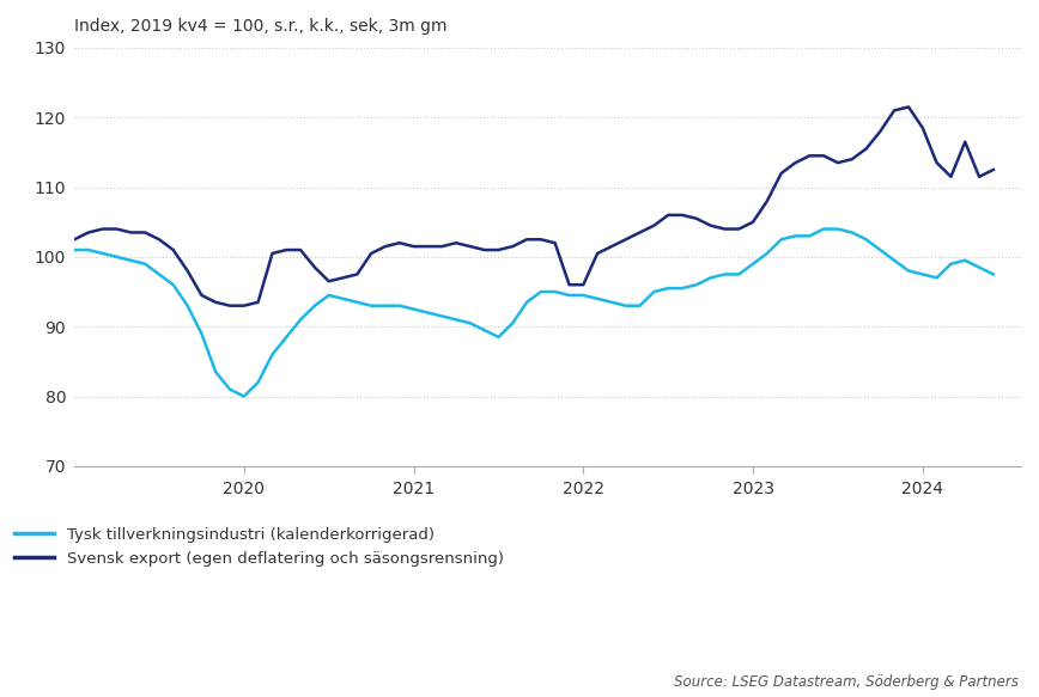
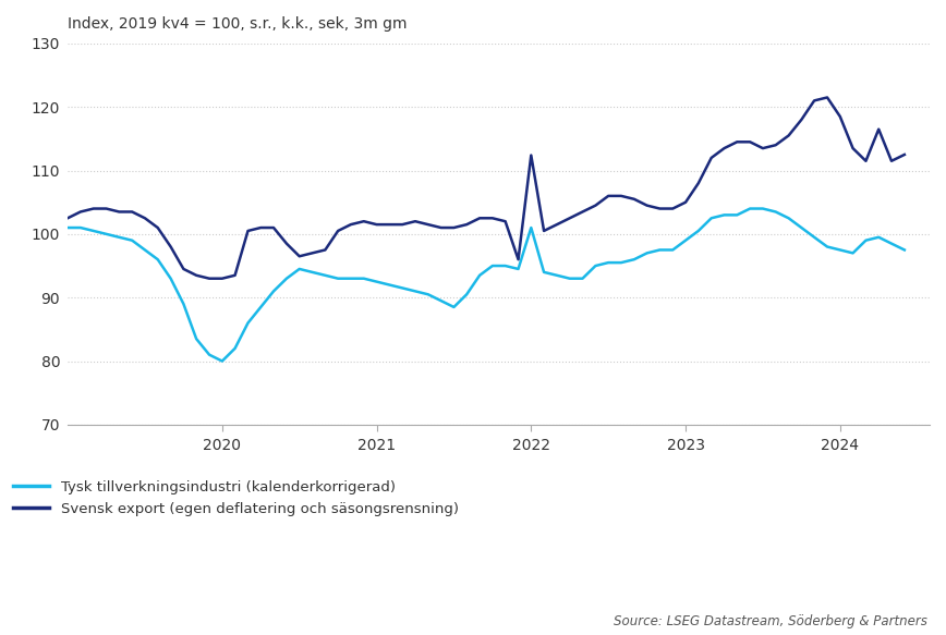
Tysk tillverkningsindustri (kalenderkorrigerad)/2022: 94.5 -> 101.0
Svensk export (egen deflatering och säsongsrensning)/2022: 96.0 -> 112.4
